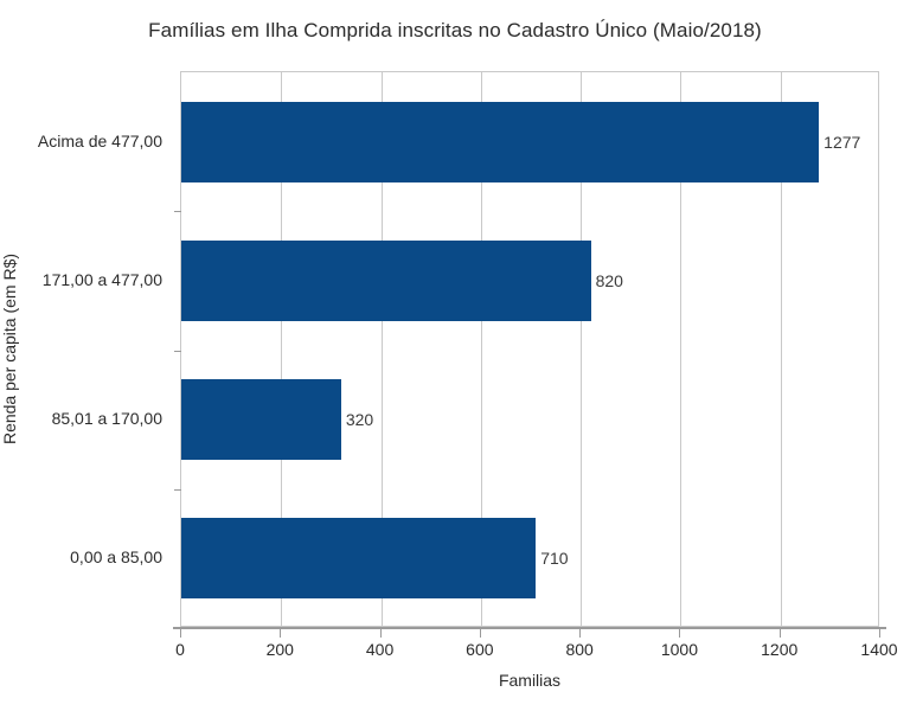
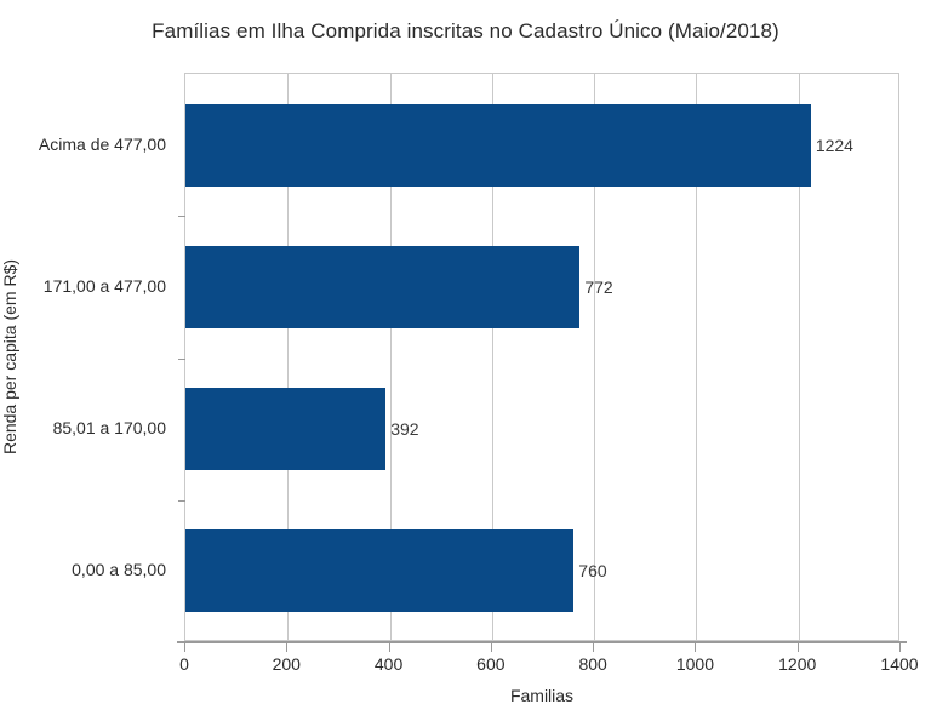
0,00 a 85,00: 710 -> 760
85,01 a 170,00: 320 -> 392
171,00 a 477,00: 820 -> 772
Acima de 477,00: 1277 -> 1224
